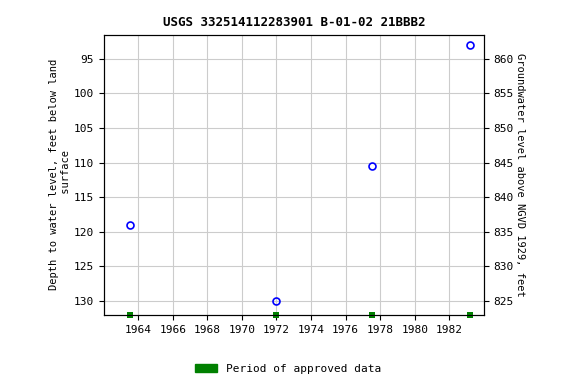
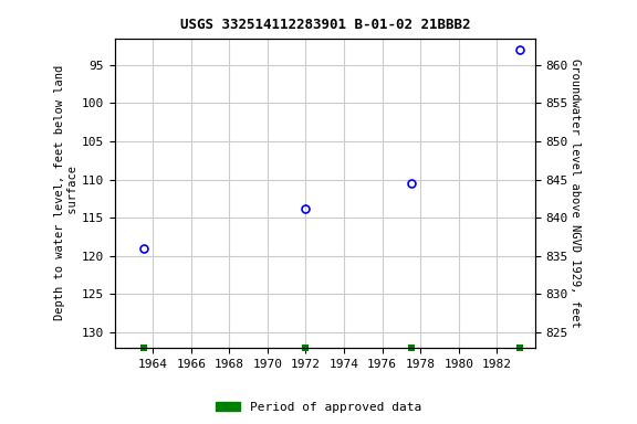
1972: 130.0 -> 113.8
